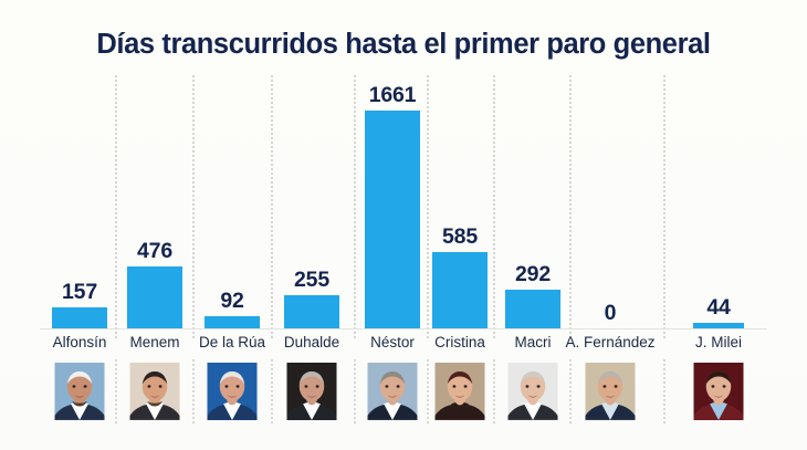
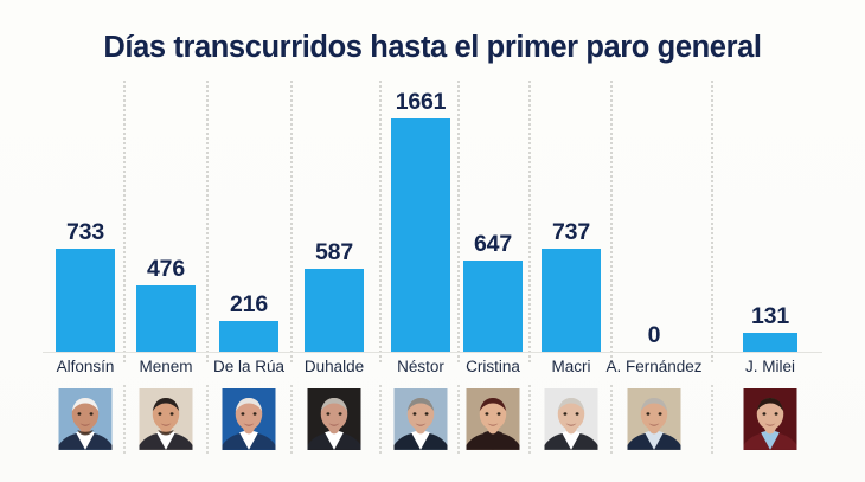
Alfonsín: 157 -> 733
De la Rúa: 92 -> 216
Duhalde: 255 -> 587
Cristina: 585 -> 647
Macri: 292 -> 737
J. Milei: 44 -> 131
